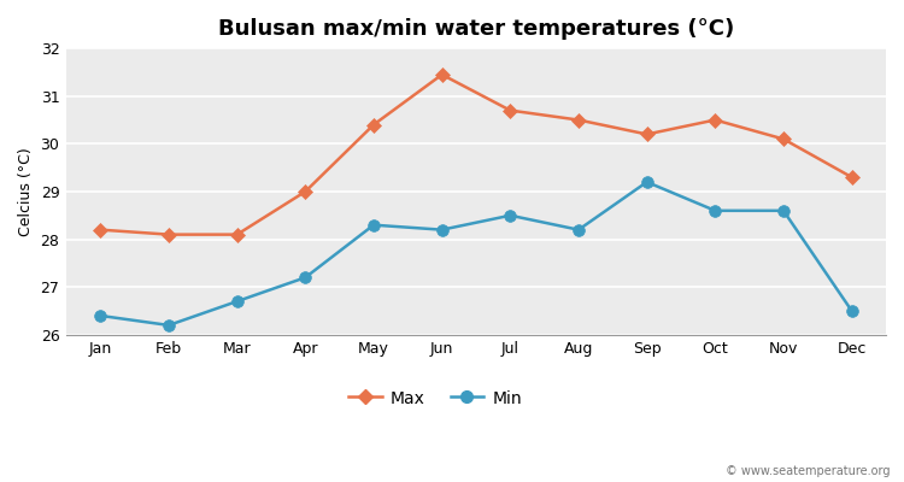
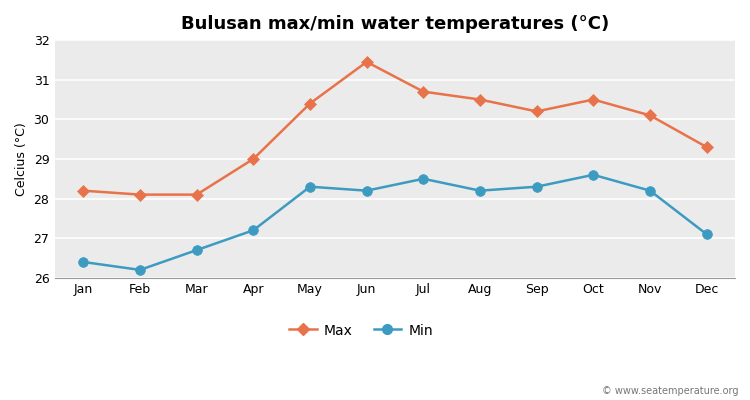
Min/Sep: 29.2 -> 28.3
Min/Nov: 28.6 -> 28.2
Min/Dec: 26.5 -> 27.1
